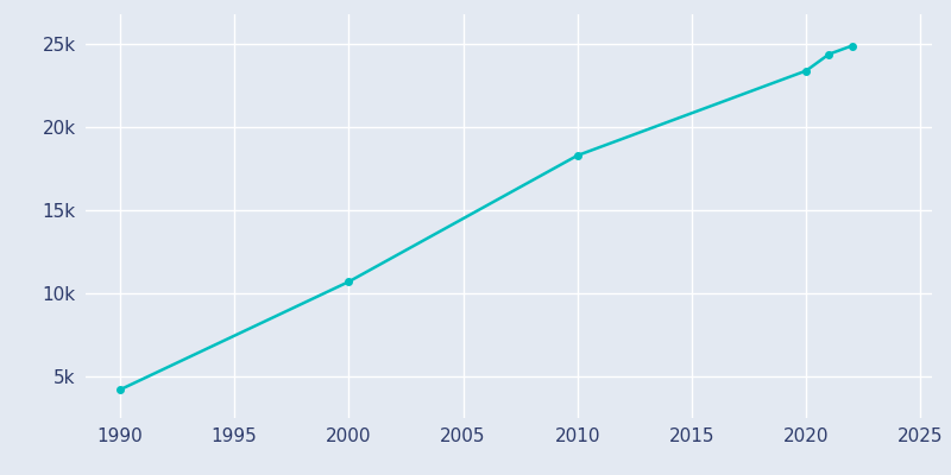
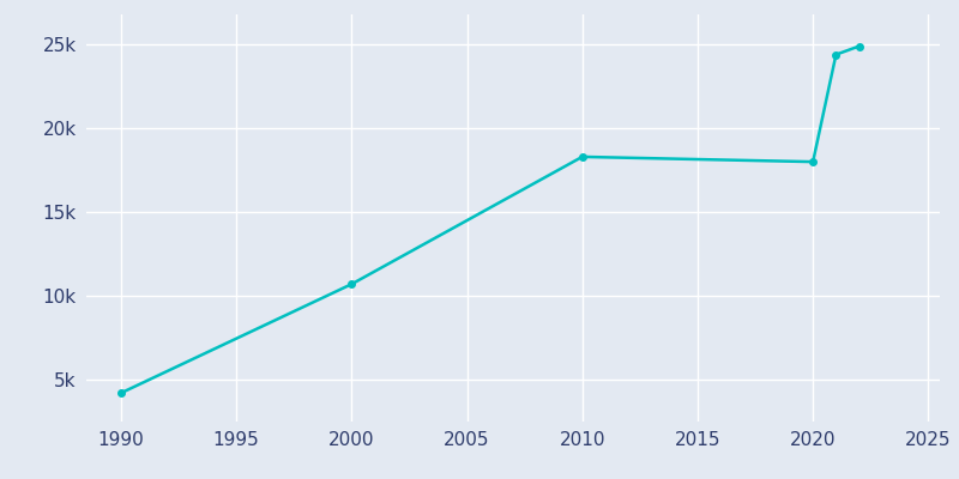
2020: 23.4k -> 18.0k
